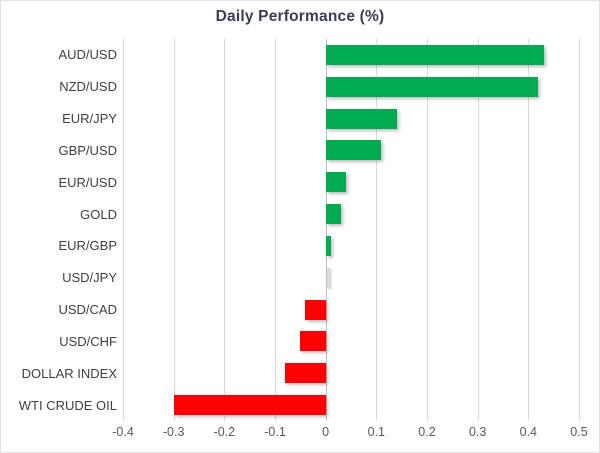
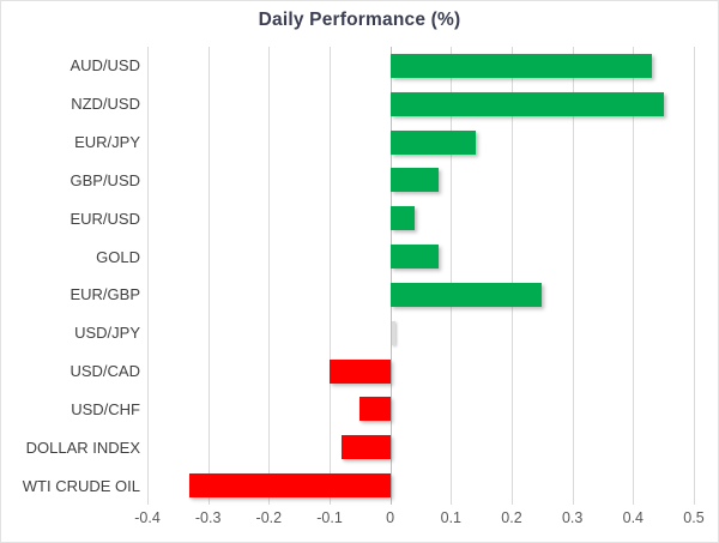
NZD/USD: 0.42 -> 0.45
GBP/USD: 0.11 -> 0.08
GOLD: 0.03 -> 0.08
EUR/GBP: 0.01 -> 0.25
USD/CAD: -0.04 -> -0.10
WTI CRUDE OIL: -0.30 -> -0.33
